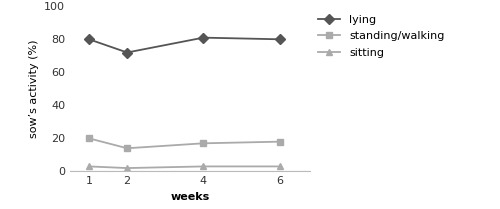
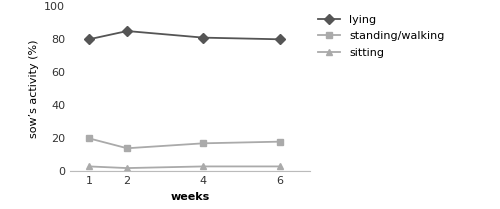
lying/2: 72 -> 85
